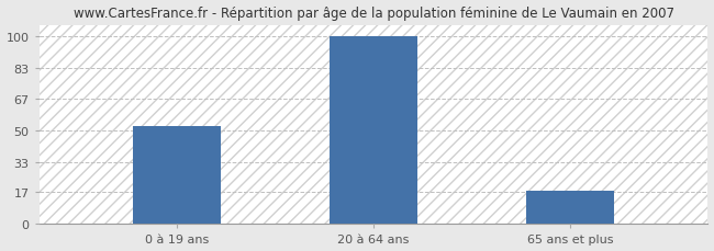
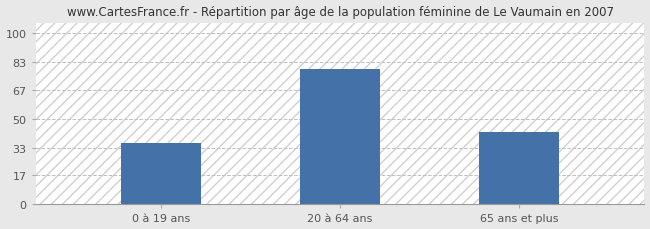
0 à 19 ans: 52 -> 36
20 à 64 ans: 100 -> 79
65 ans et plus: 18 -> 42
